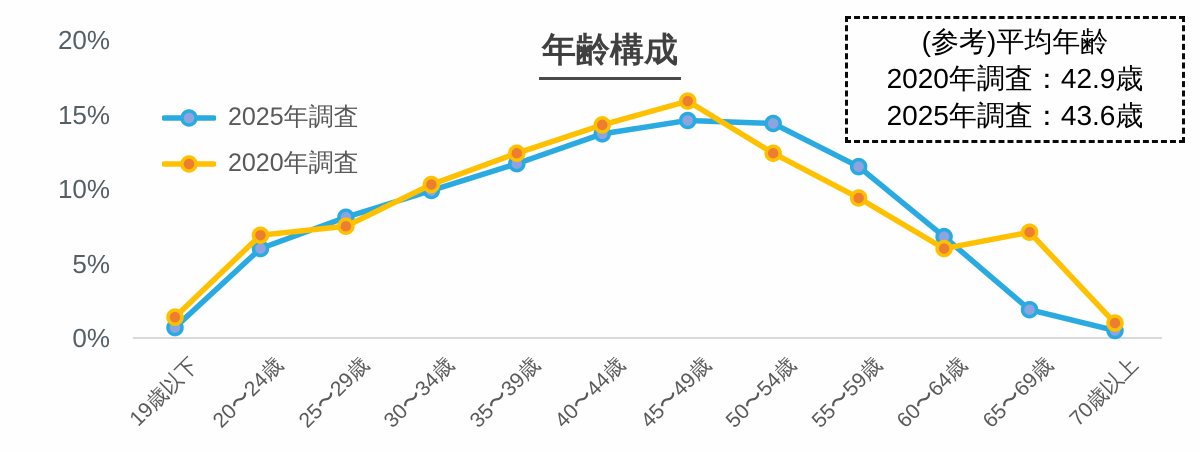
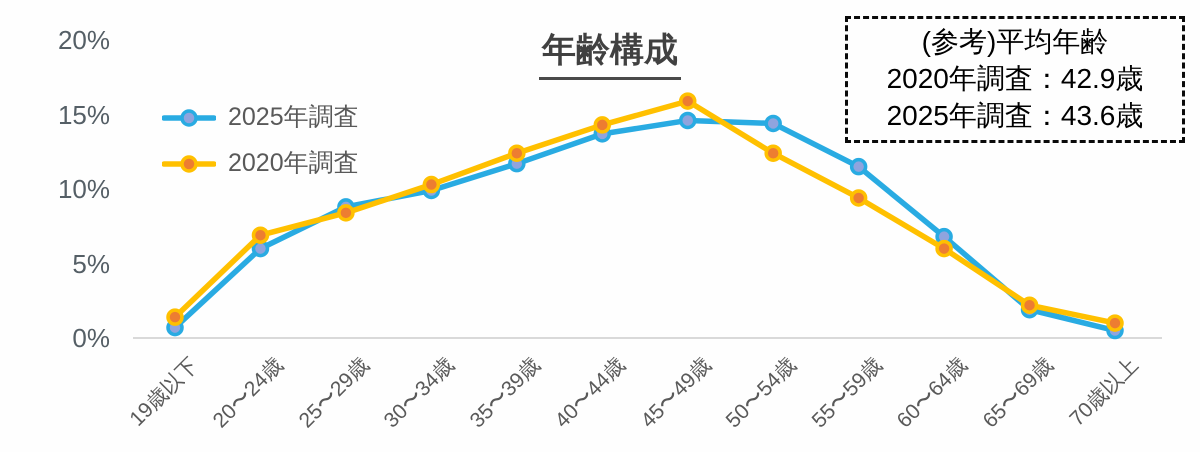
2025年調査/25〜29歳: 8.1% -> 8.8%
2020年調査/25〜29歳: 7.5% -> 8.4%
2020年調査/65〜69歳: 7.1% -> 2.2%
